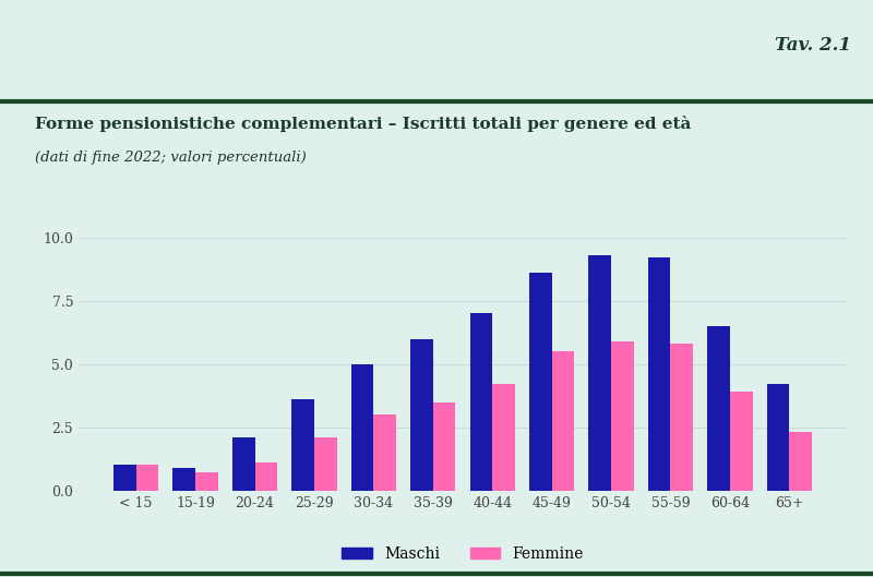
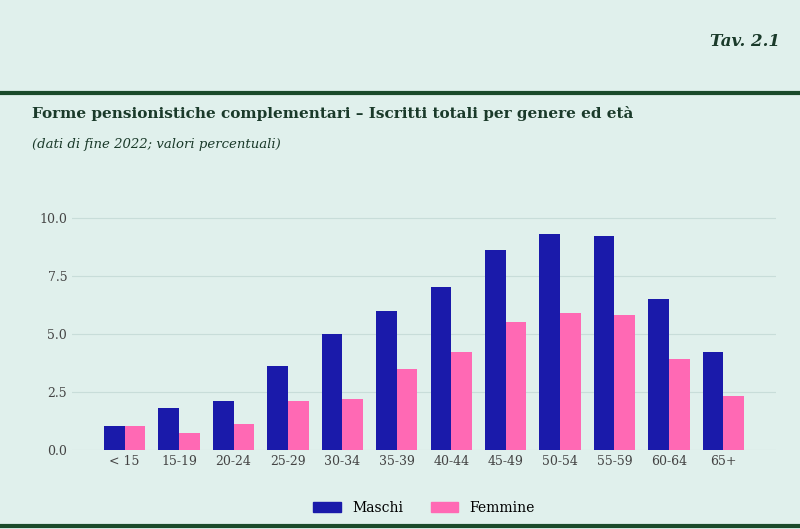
Maschi/15-19: 0.9 -> 1.8
Femmine/30-34: 3.0 -> 2.2
